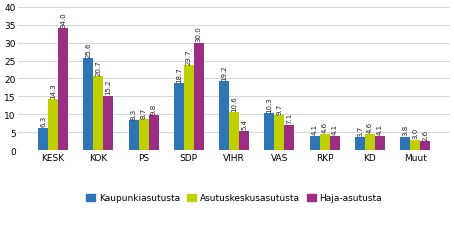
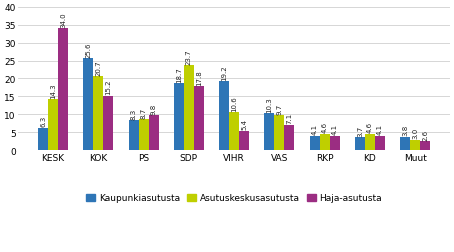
Haja-asutusta/SDP: 30.0 -> 17.8
